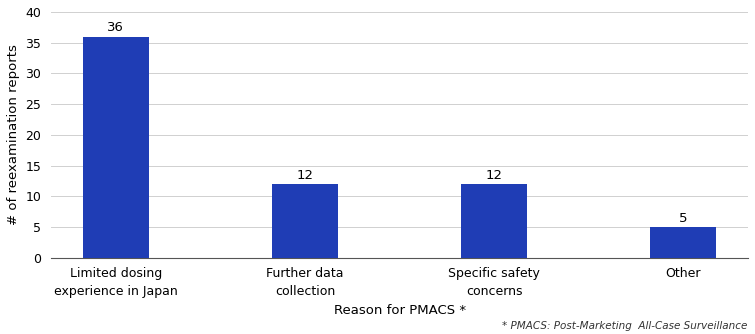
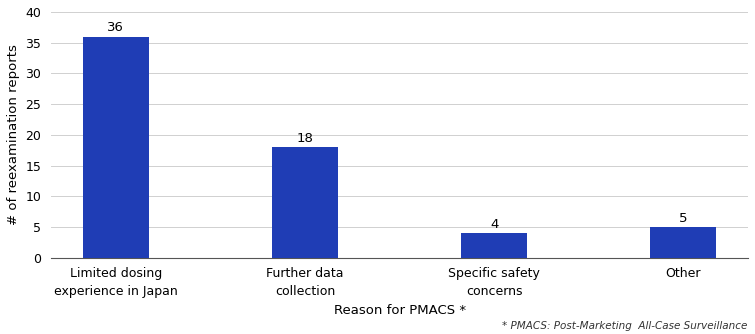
Further data collection: 12 -> 18
Specific safety concerns: 12 -> 4
